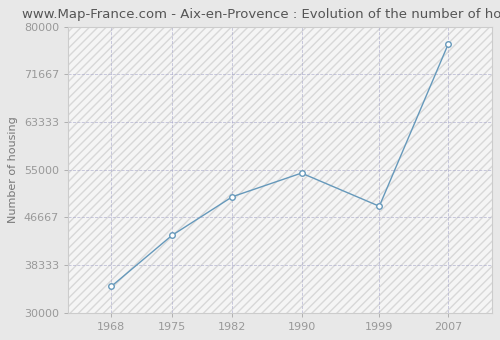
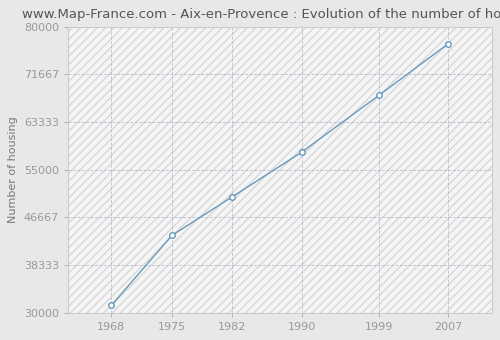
1968: 34600 -> 31300
1990: 54400 -> 58000
1999: 48600 -> 68000
